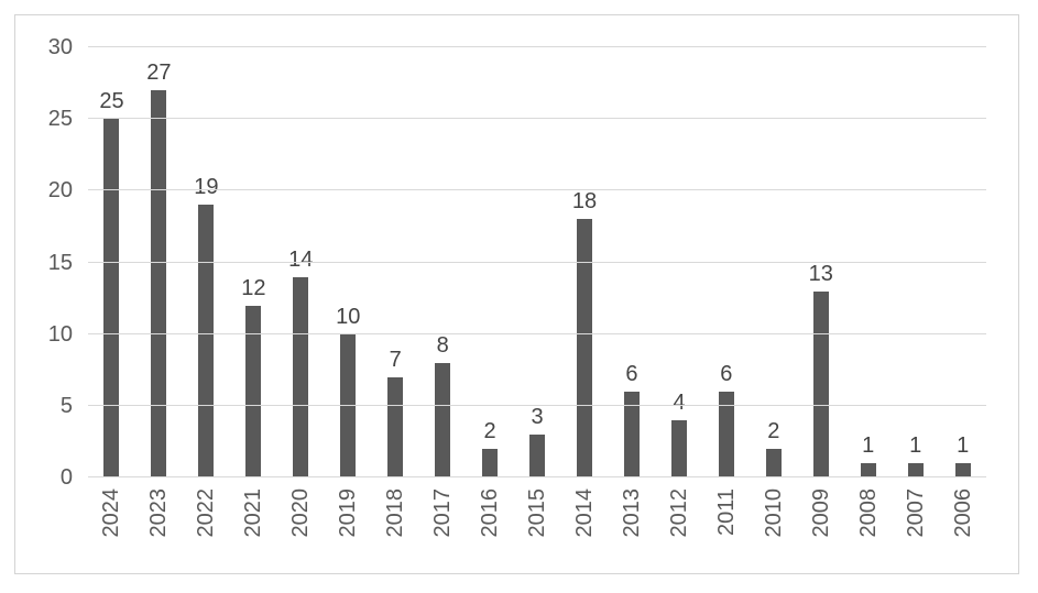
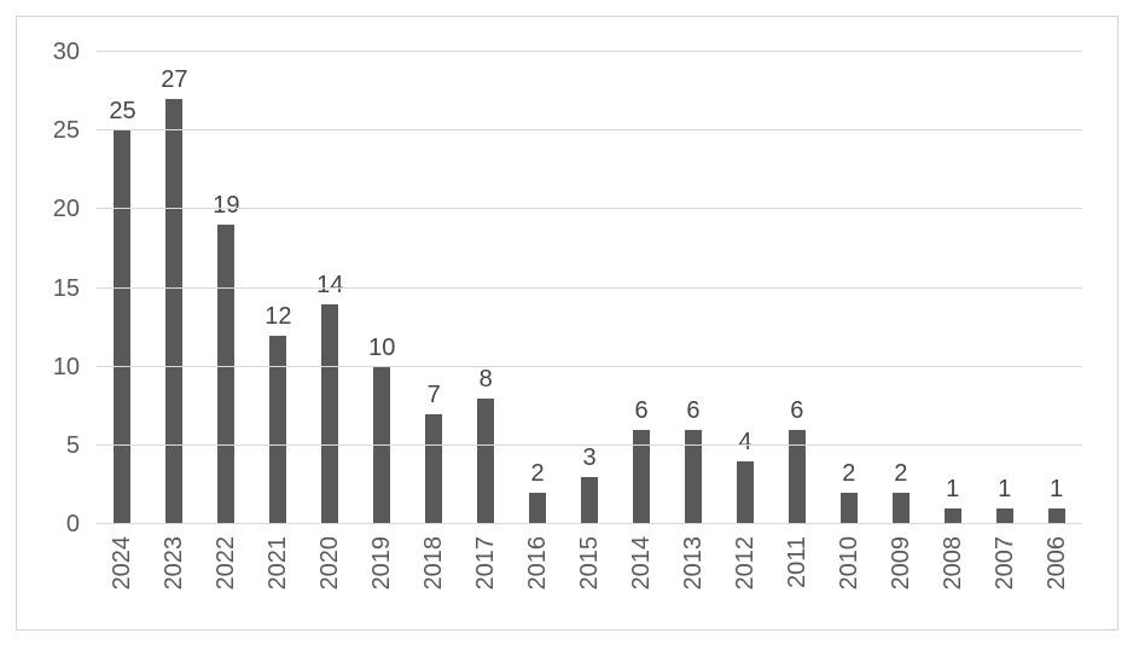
2014: 18 -> 6
2009: 13 -> 2
